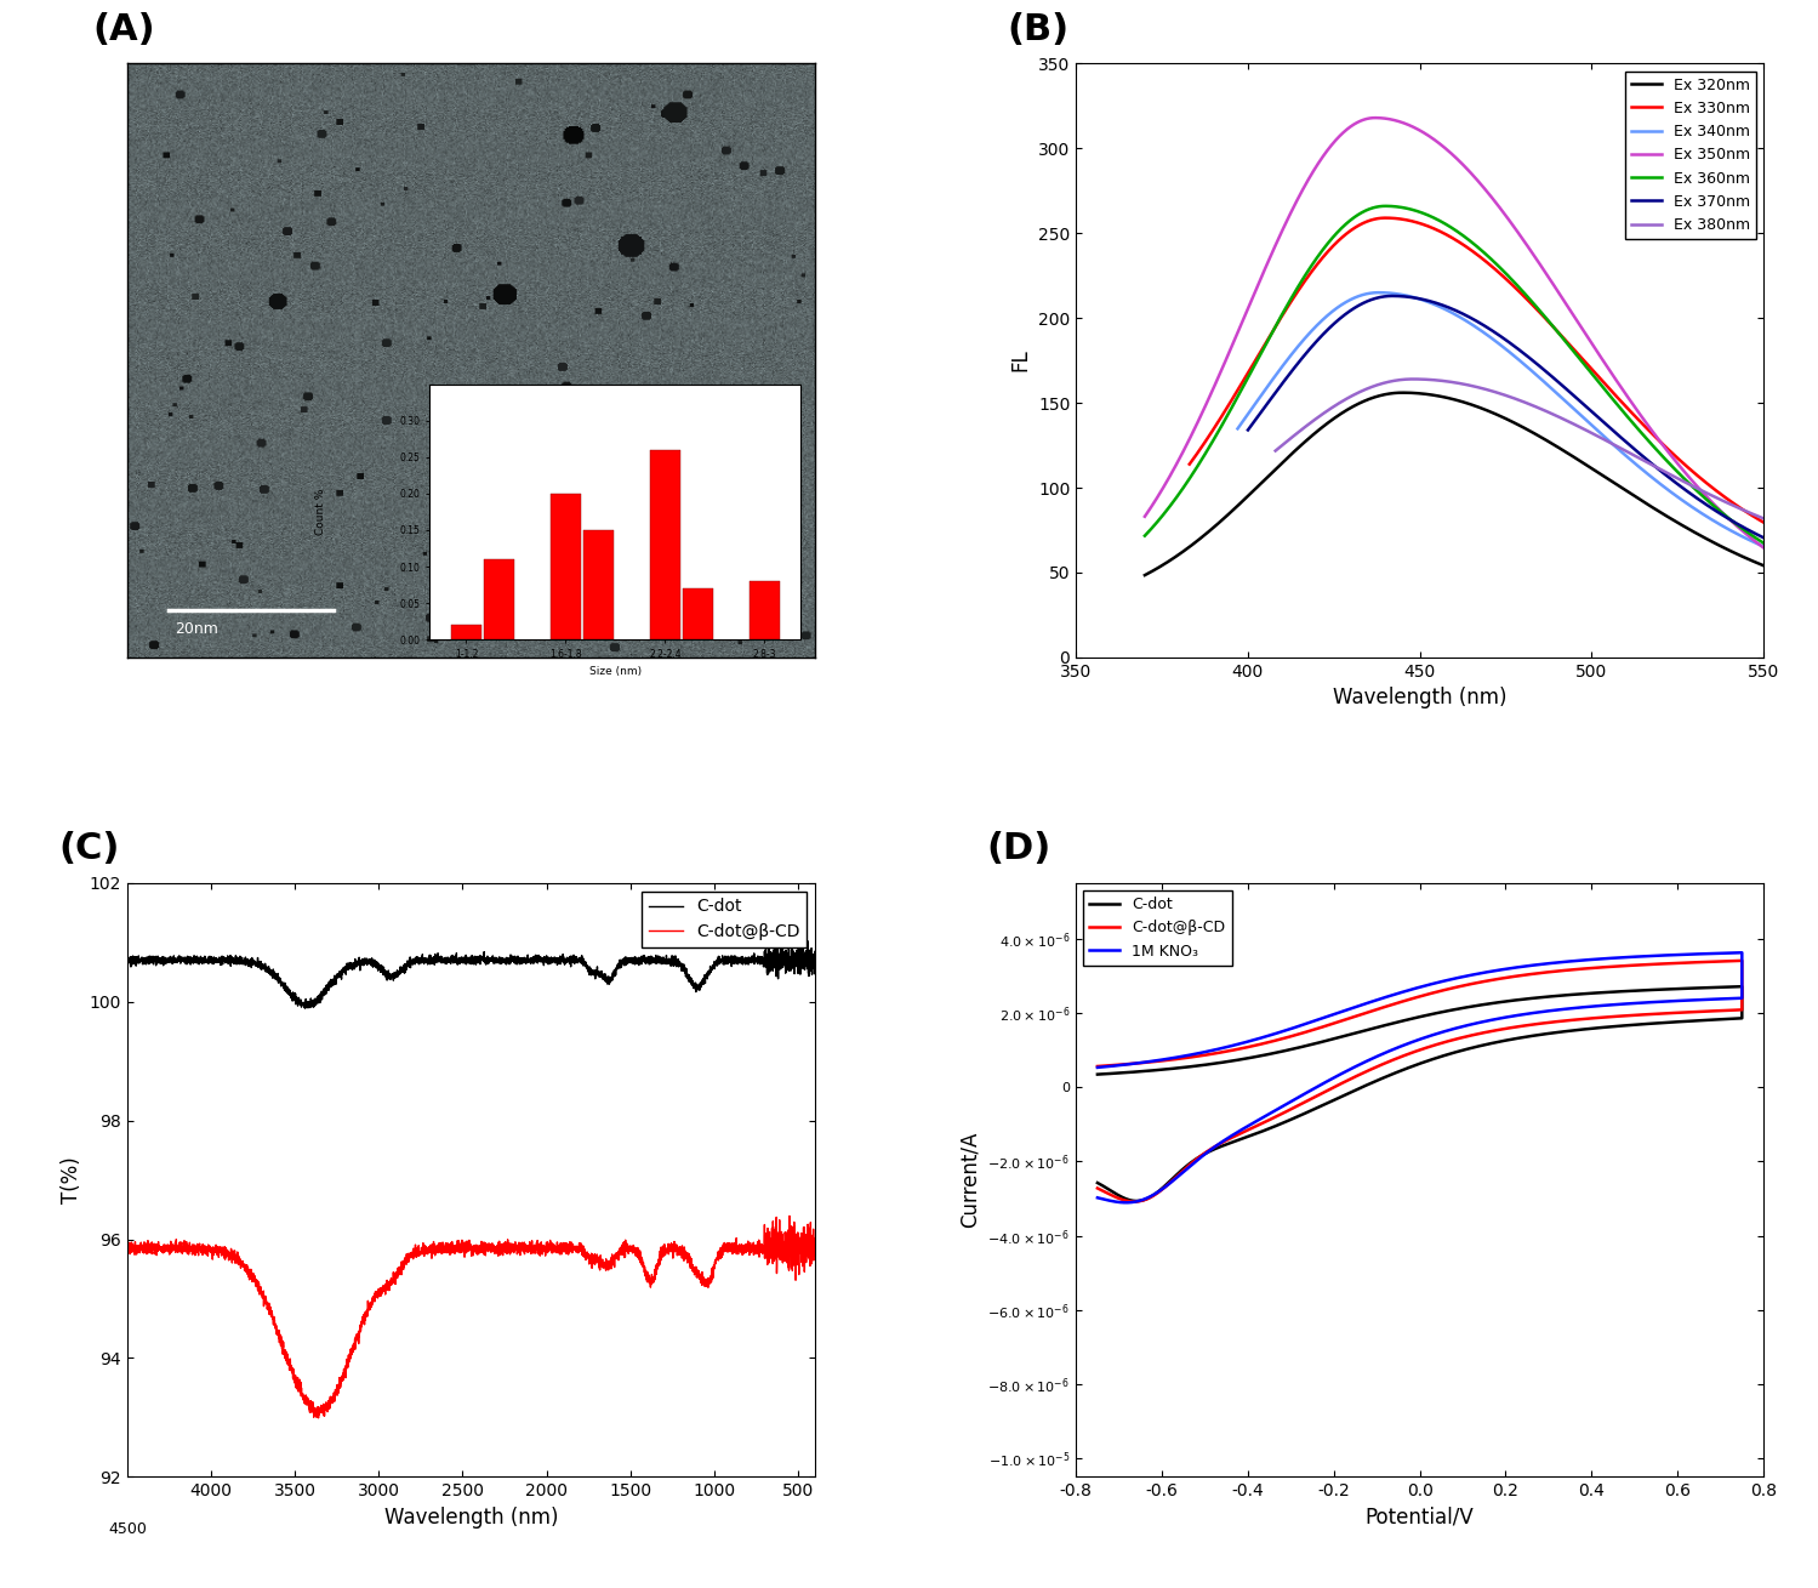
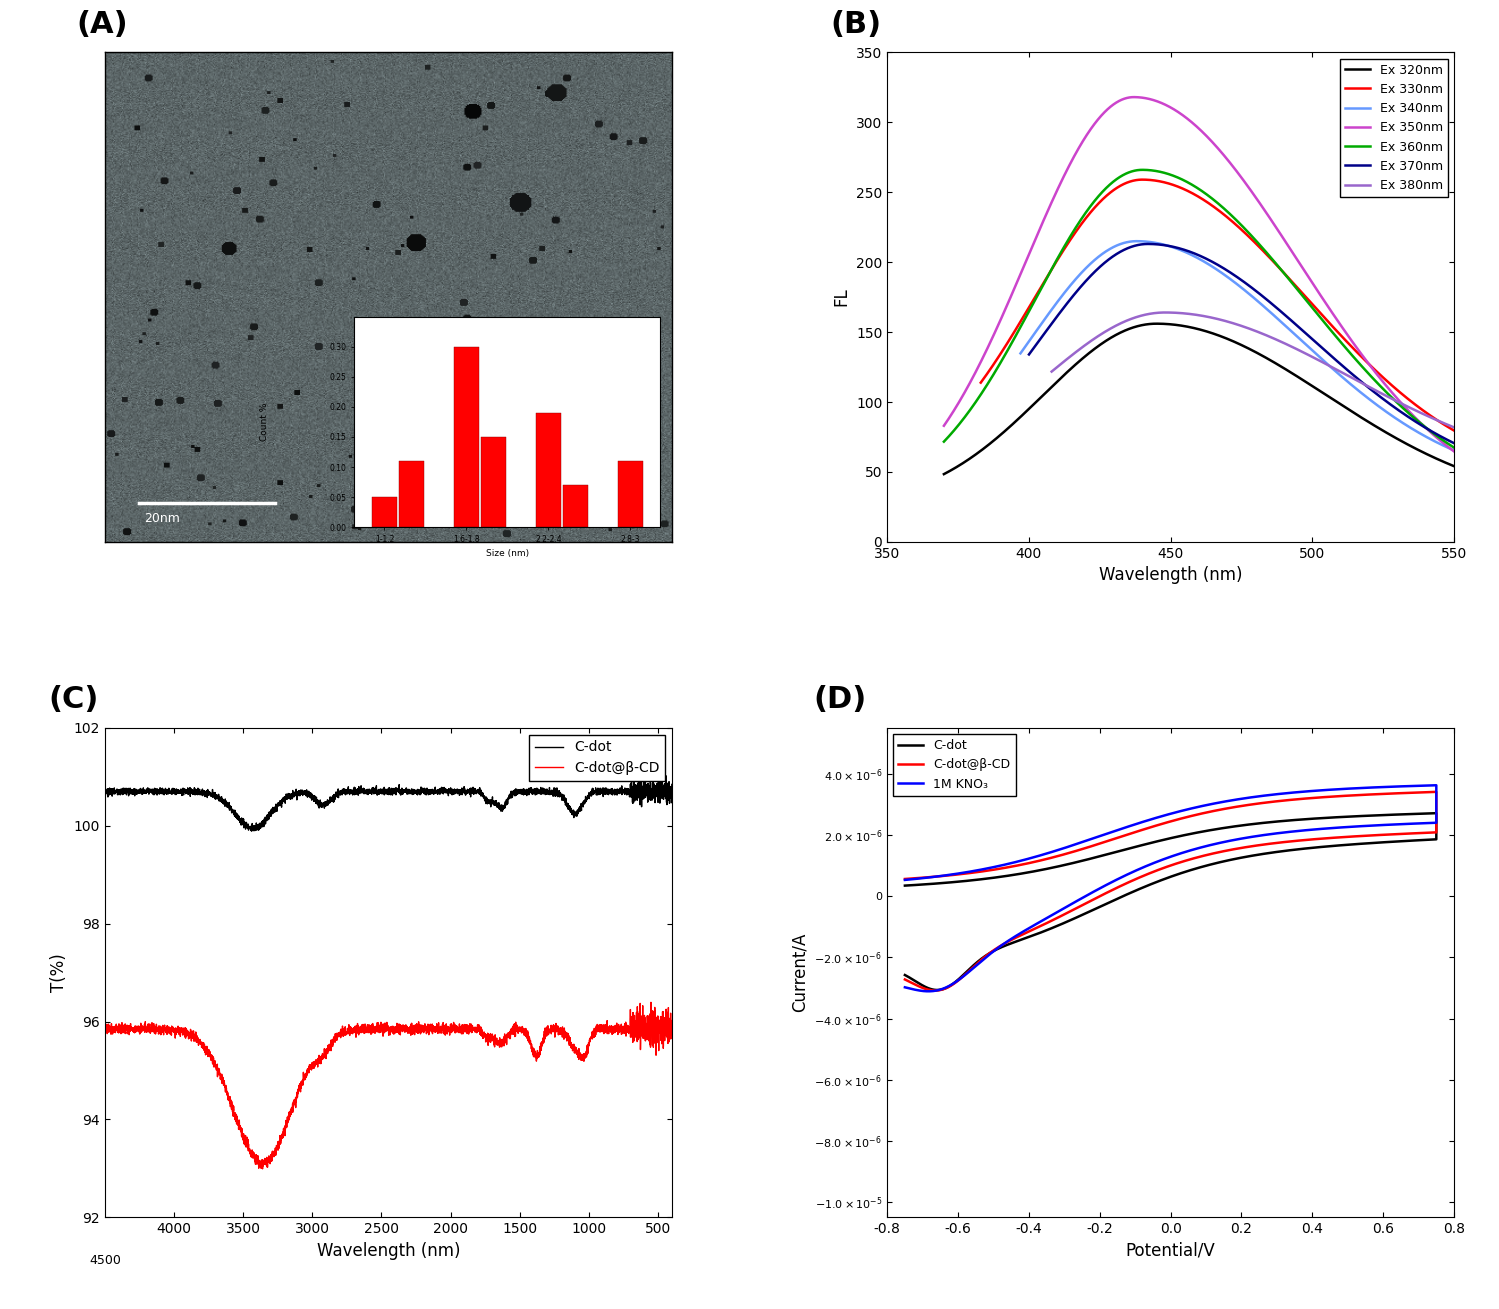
1-1.2: 0.02 -> 0.05
1.6-1.8: 0.20 -> 0.30
2.2-2.4: 0.26 -> 0.19
2.8-3: 0.08 -> 0.11
